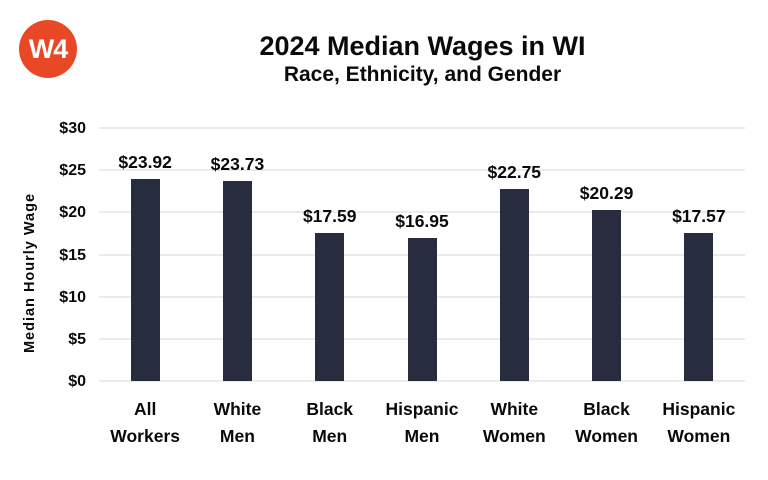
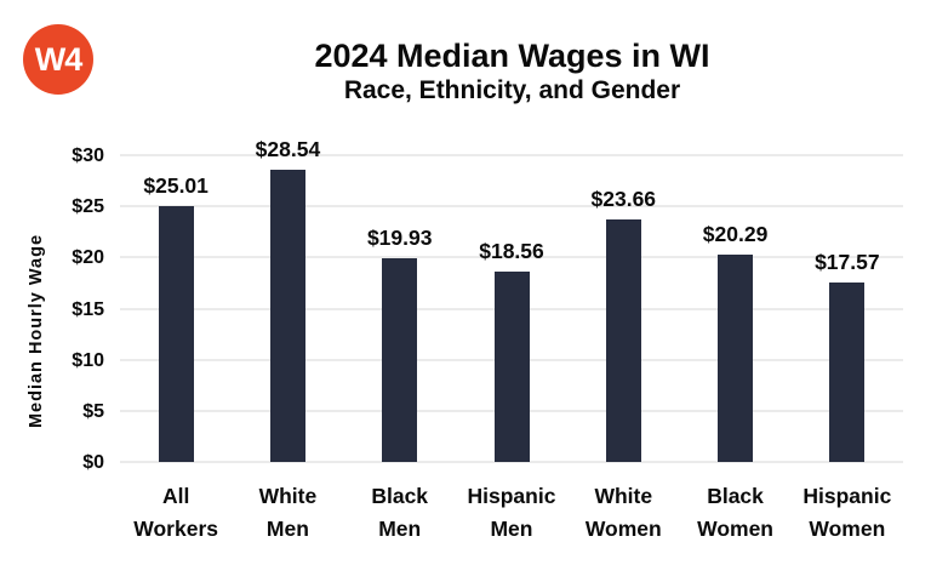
All Workers: $23.92 -> $25.01
White Men: $23.73 -> $28.54
Black Men: $17.59 -> $19.93
Hispanic Men: $16.95 -> $18.56
White Women: $22.75 -> $23.66
